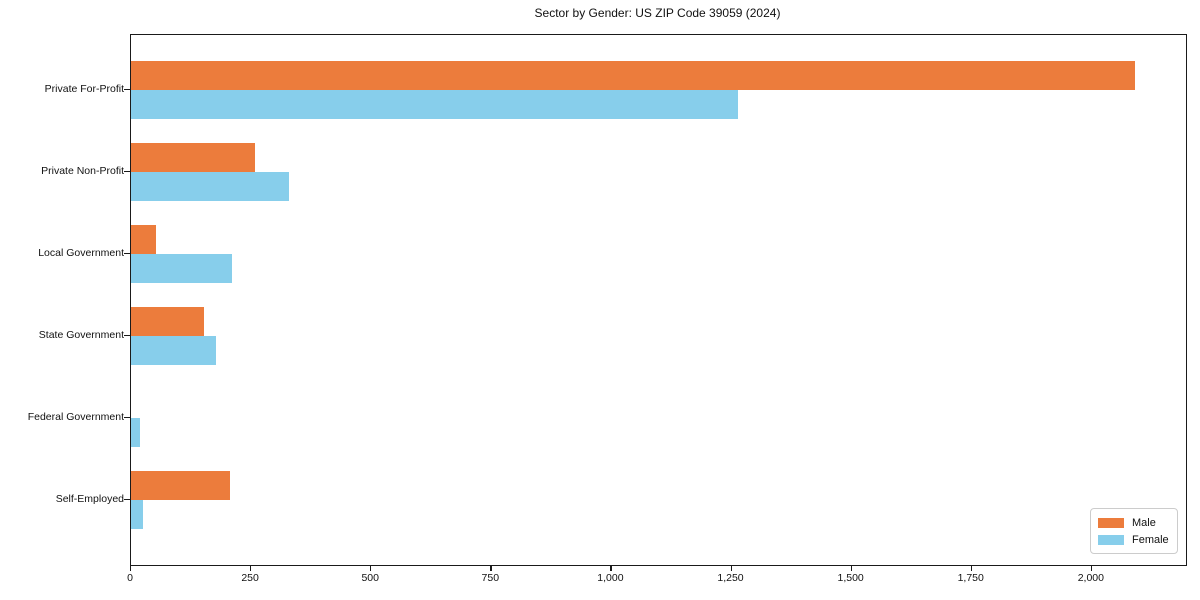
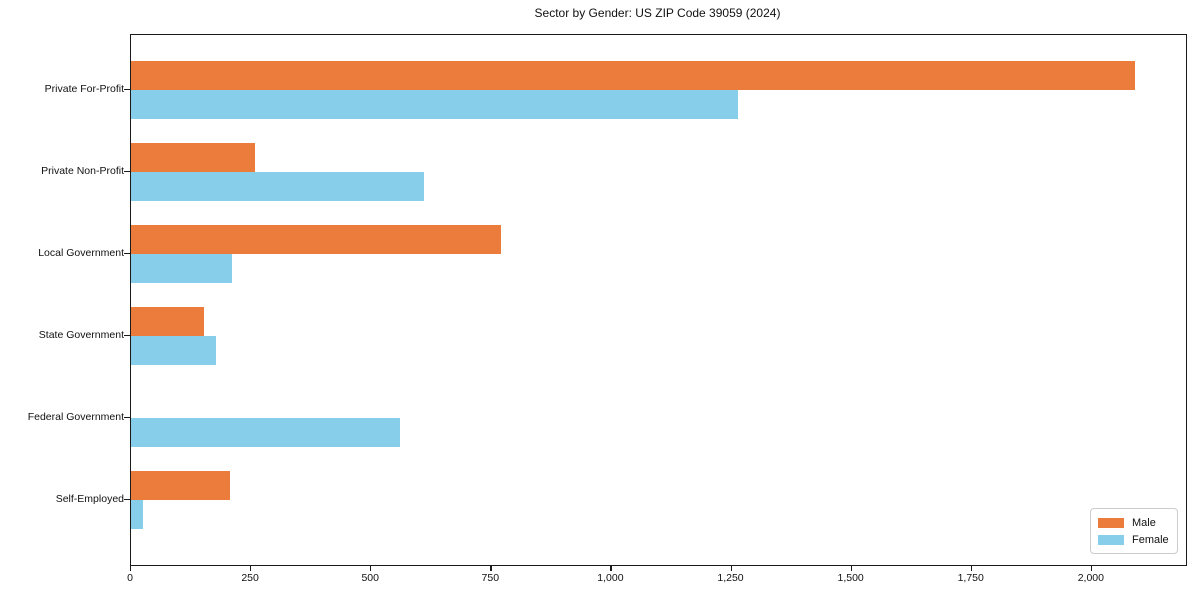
Female/Private Non-Profit: 330 -> 610
Male/Local Government: 50 -> 770
Female/Federal Government: 20 -> 560
